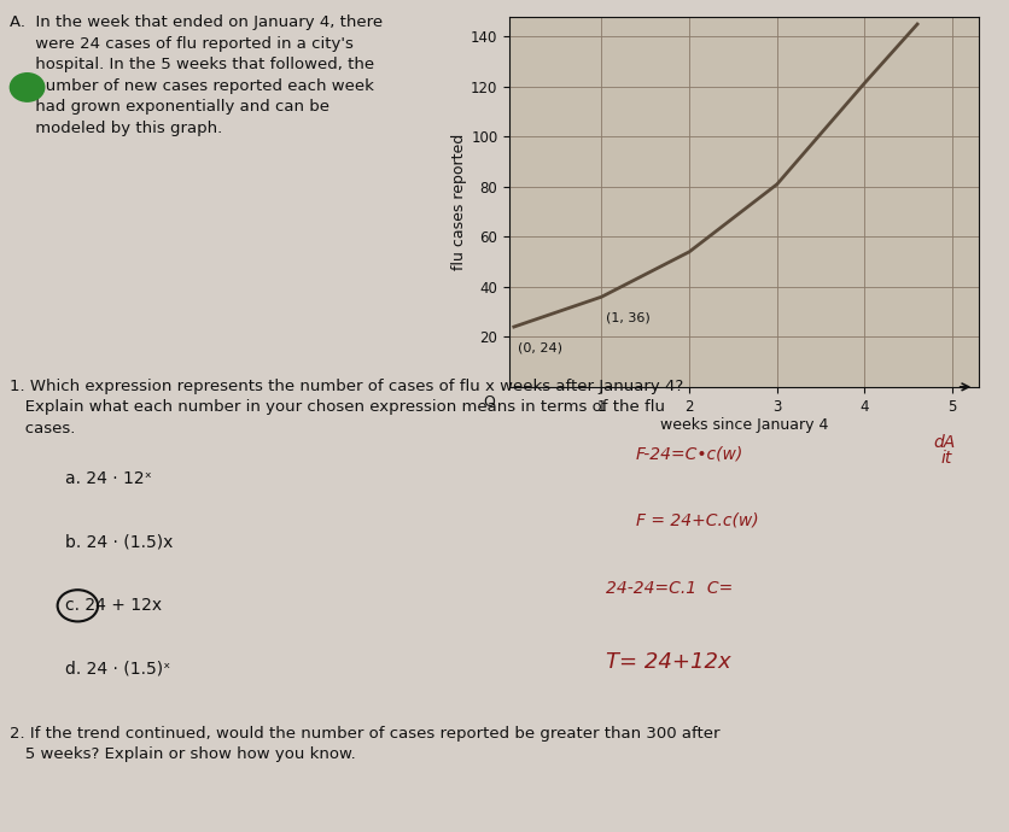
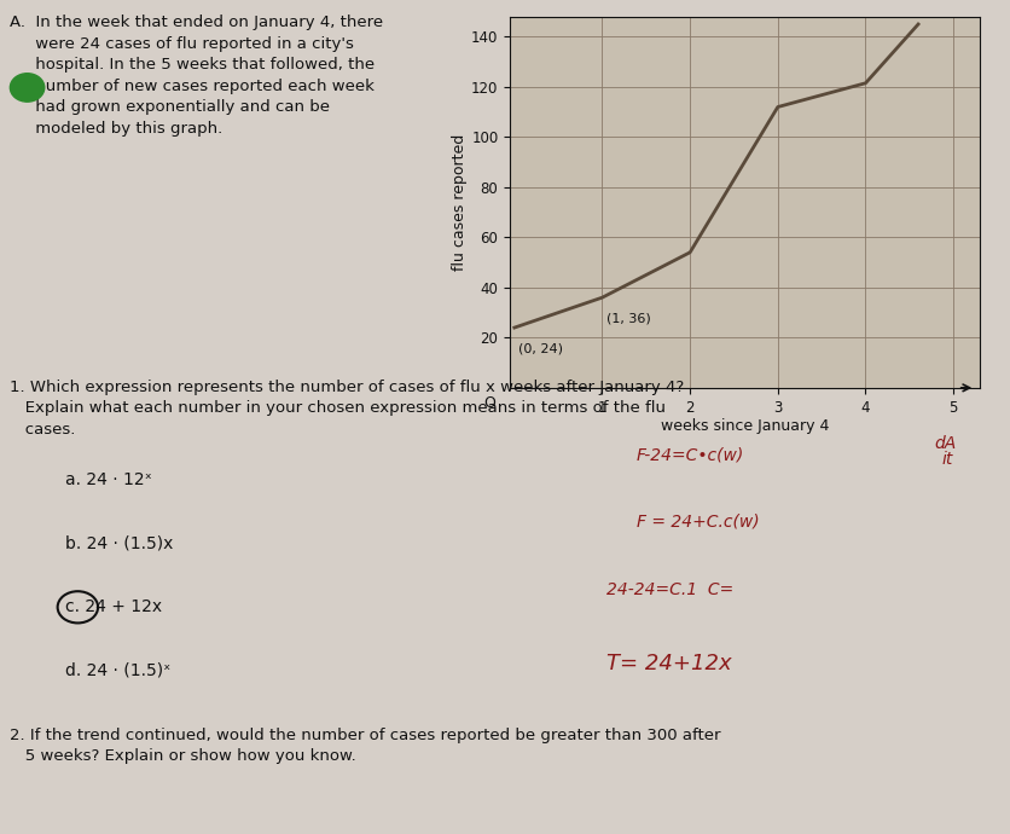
3: 81.0 -> 112.0
